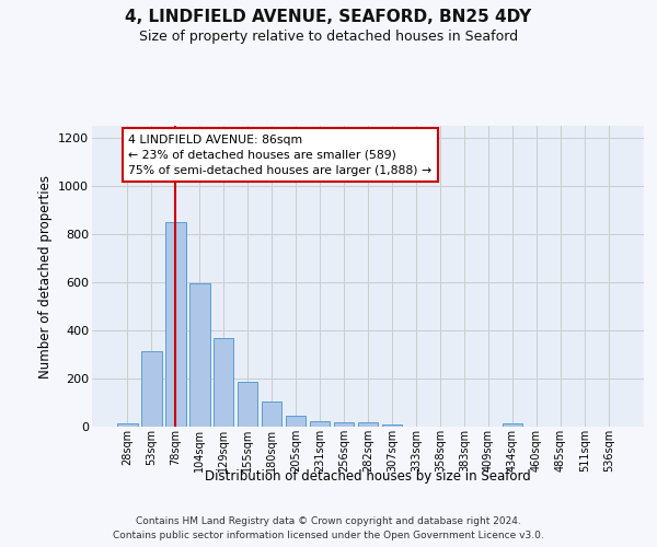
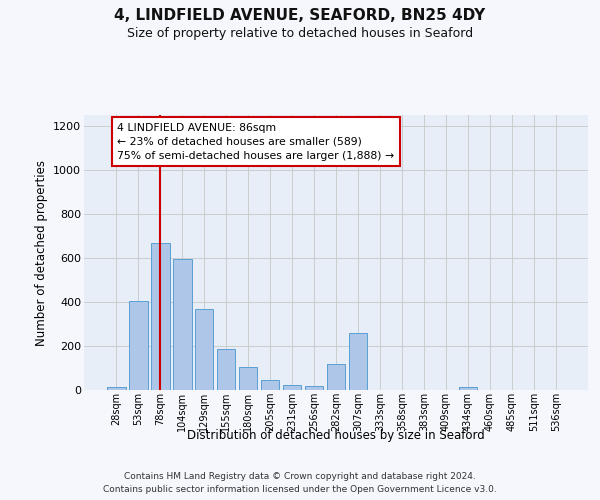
53sqm: 315 -> 405
78sqm: 850 -> 670
282sqm: 20 -> 120
307sqm: 10 -> 260
